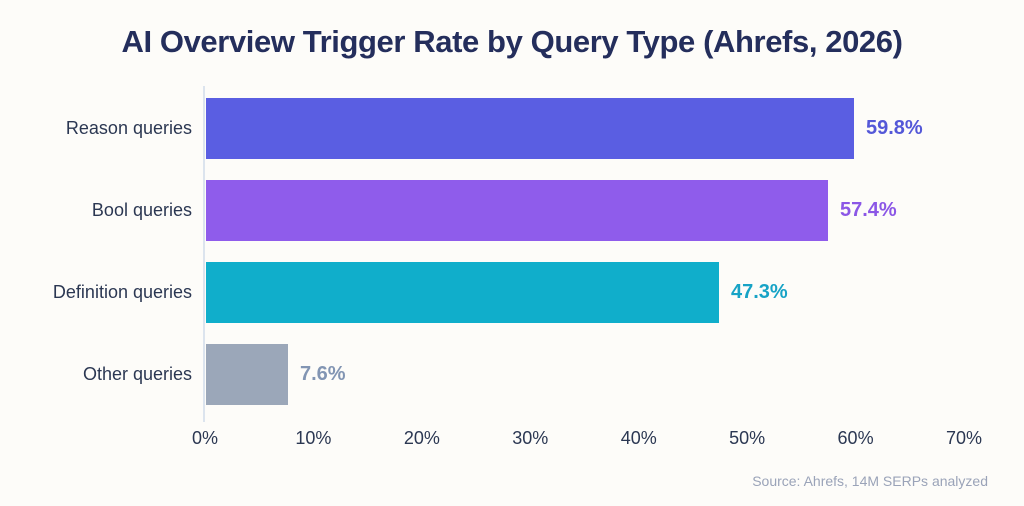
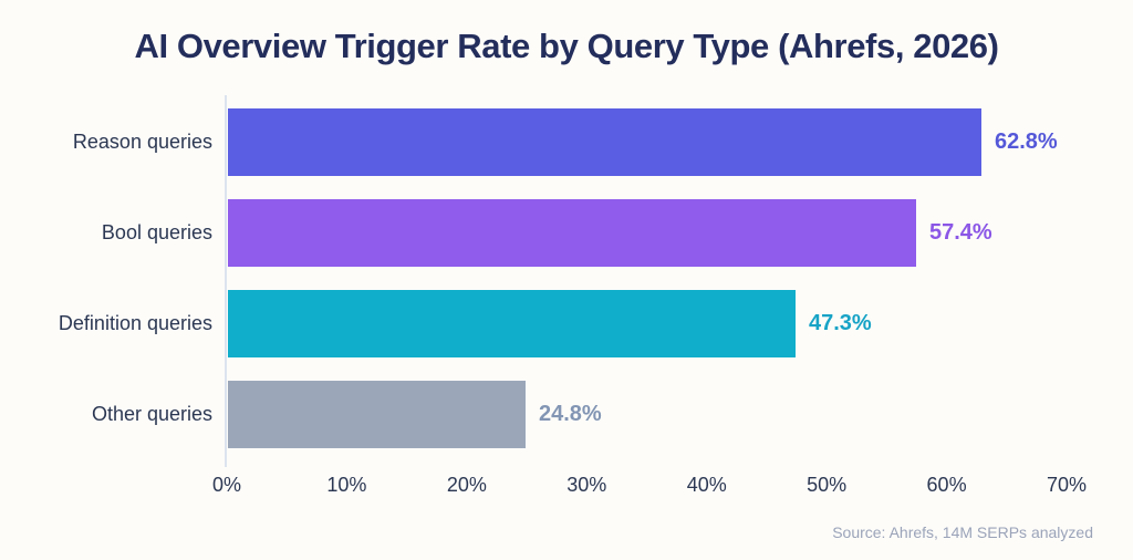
Reason queries: 59.8% -> 62.8%
Other queries: 7.6% -> 24.8%
